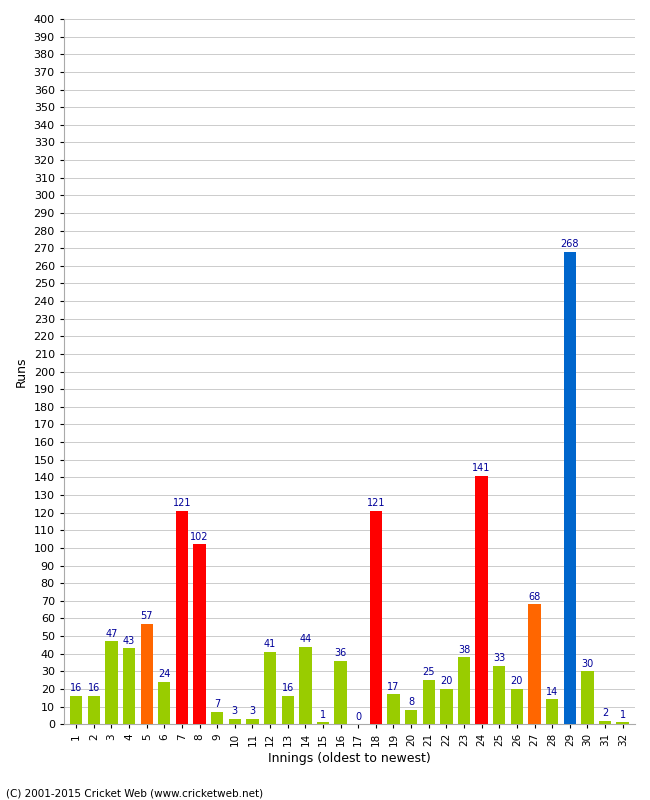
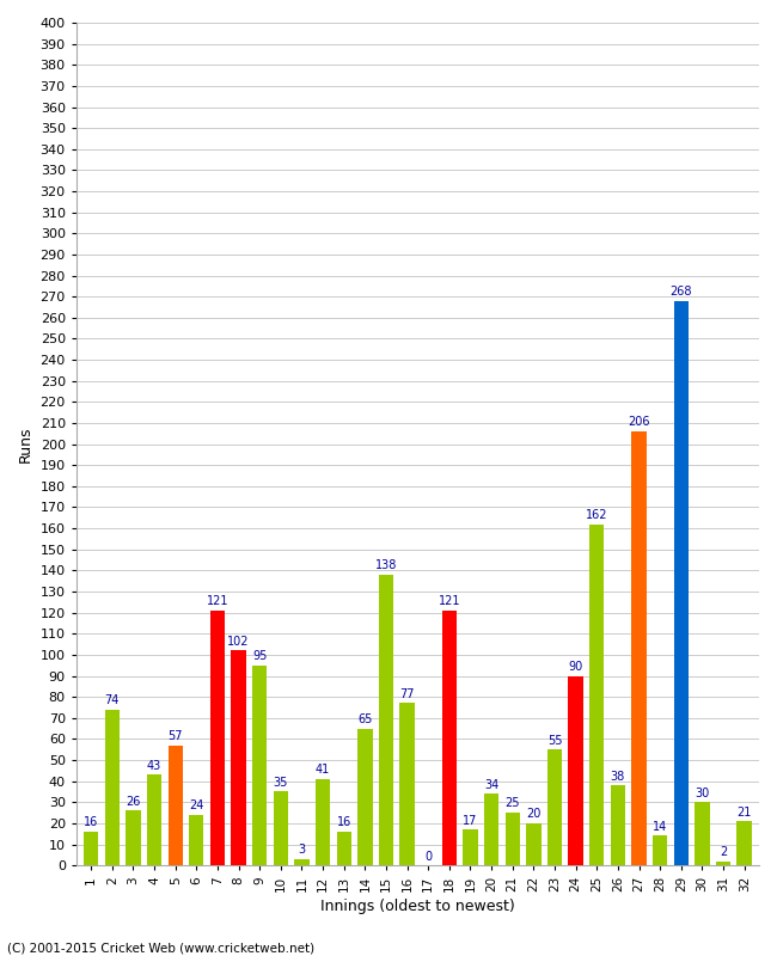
2: 16 -> 74
3: 47 -> 26
9: 7 -> 95
10: 3 -> 35
14: 44 -> 65
15: 1 -> 138
16: 36 -> 77
20: 8 -> 34
23: 38 -> 55
24: 141 -> 90
25: 33 -> 162
26: 20 -> 38
27: 68 -> 206
32: 1 -> 21
